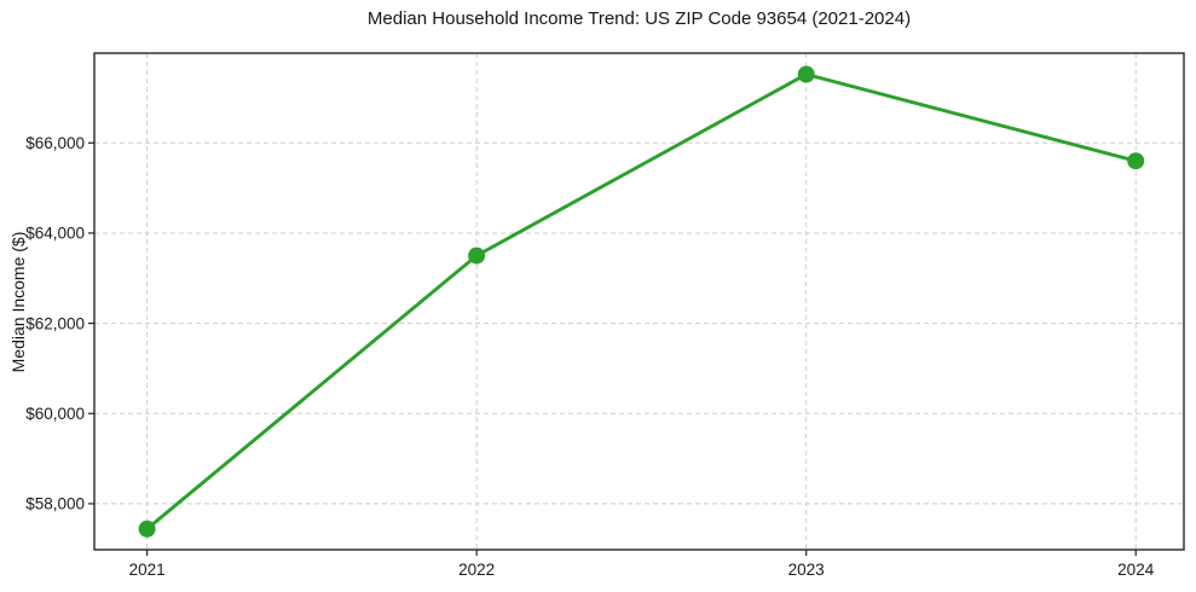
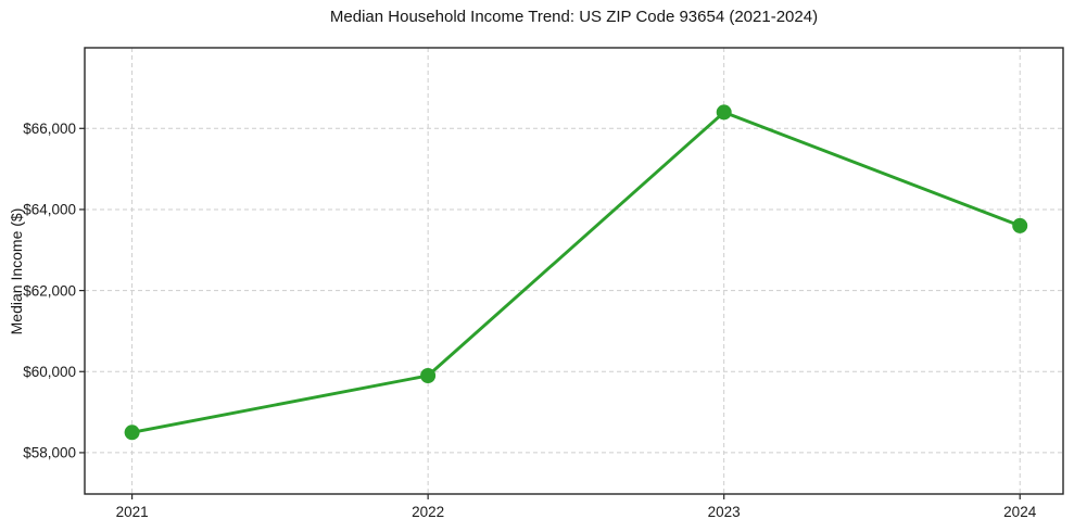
2021: $57400 -> $58500
2022: $63500 -> $59900
2023: $67500 -> $66400
2024: $65600 -> $63600
